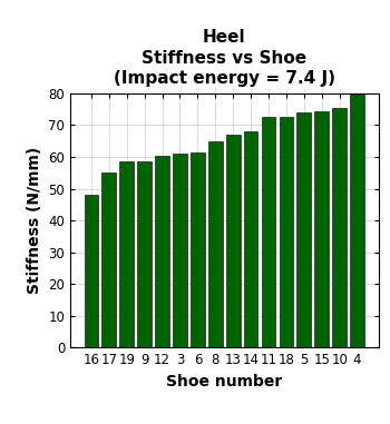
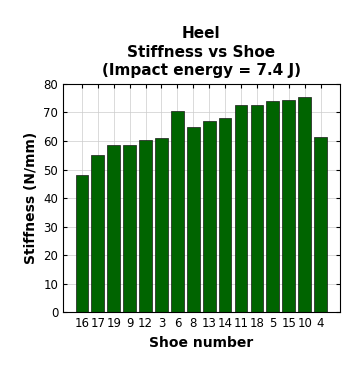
6: 61.5 -> 70.5
4: 79.5 -> 61.5
